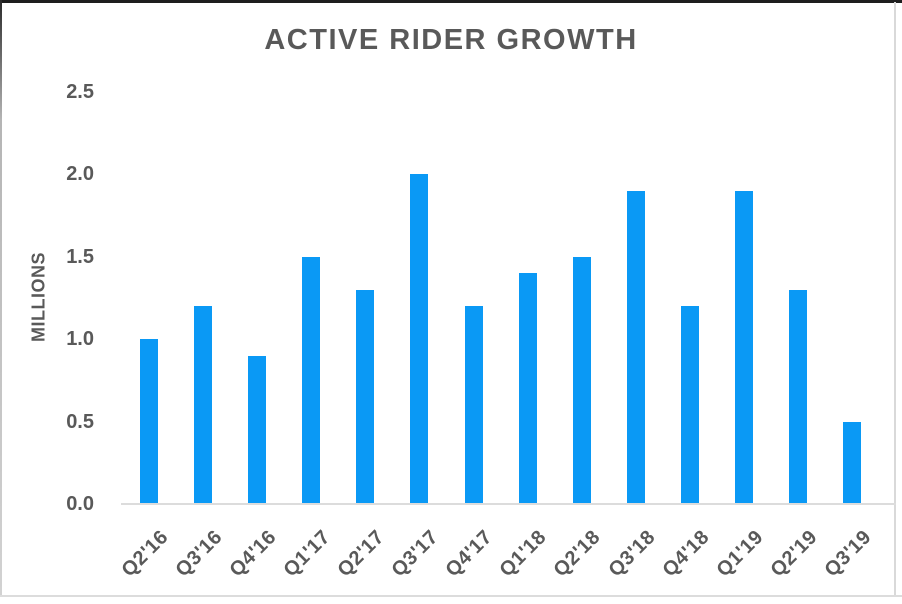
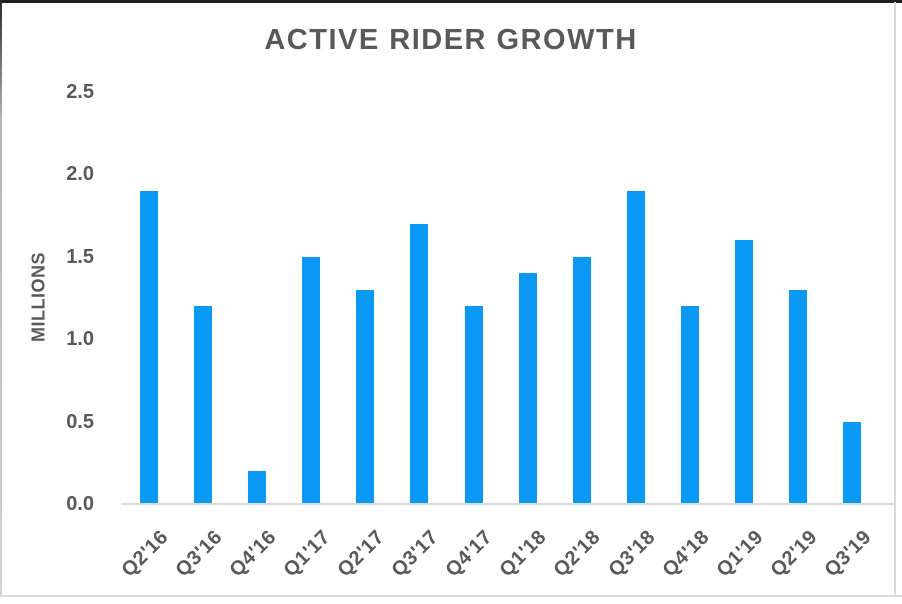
Q2'16: 1.0 -> 1.9
Q4'16: 0.9 -> 0.2
Q3'17: 2.0 -> 1.7
Q1'19: 1.9 -> 1.6
